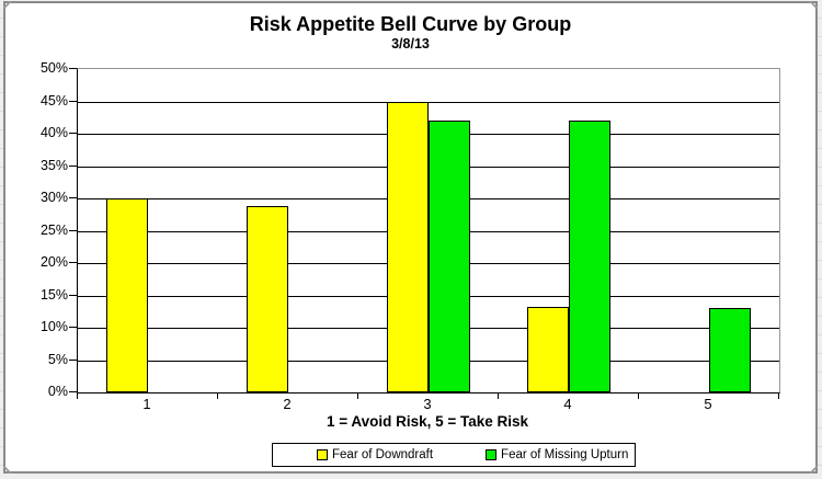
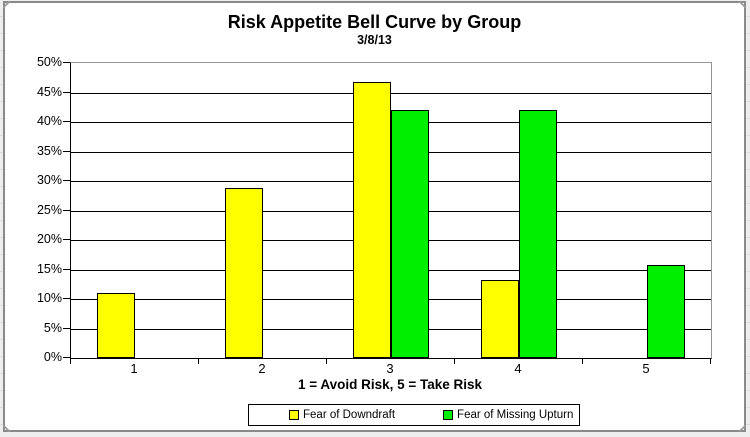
Fear of Downdraft/1: 30% -> 11%
Fear of Downdraft/3: 45% -> 47%
Fear of Missing Upturn/5: 13% -> 16%
